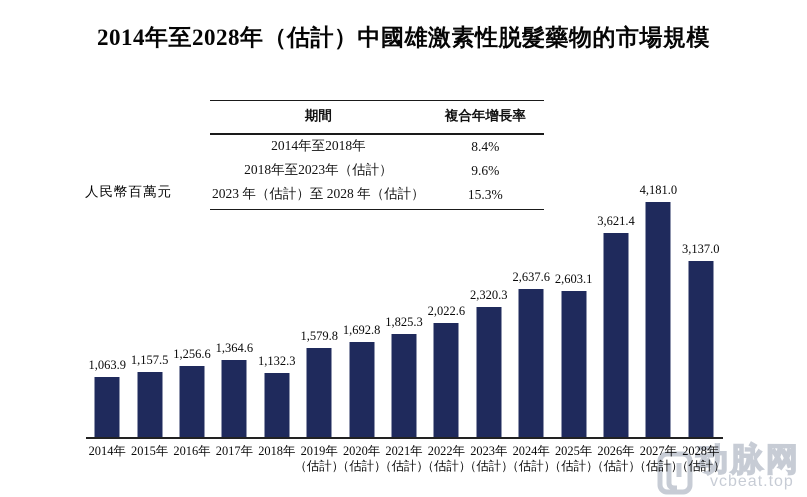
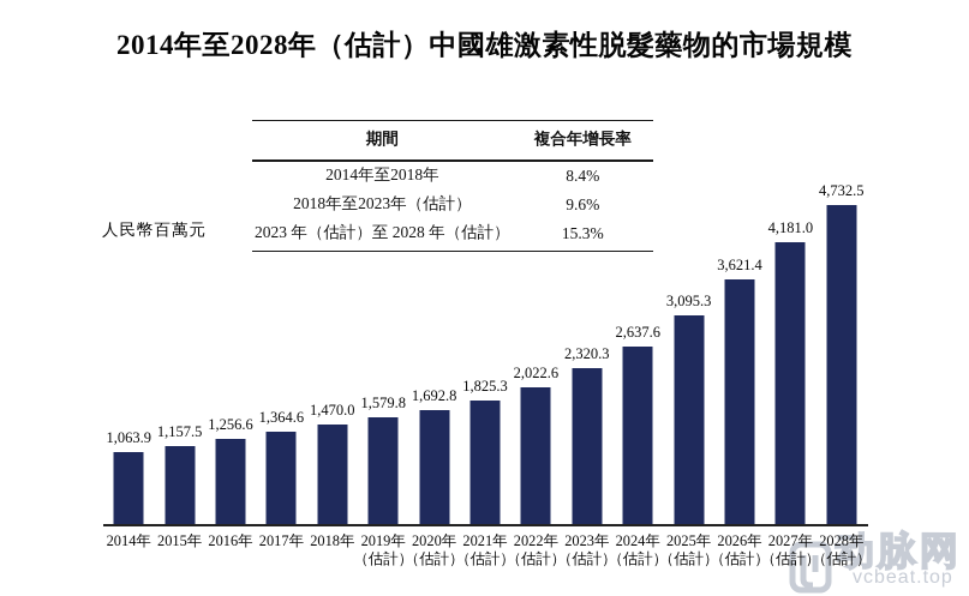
2018年: 1,132.3 -> 1,470.0
2025年（估計）: 2,603.1 -> 3,095.3
2028年（估計）: 3,137.0 -> 4,732.5
